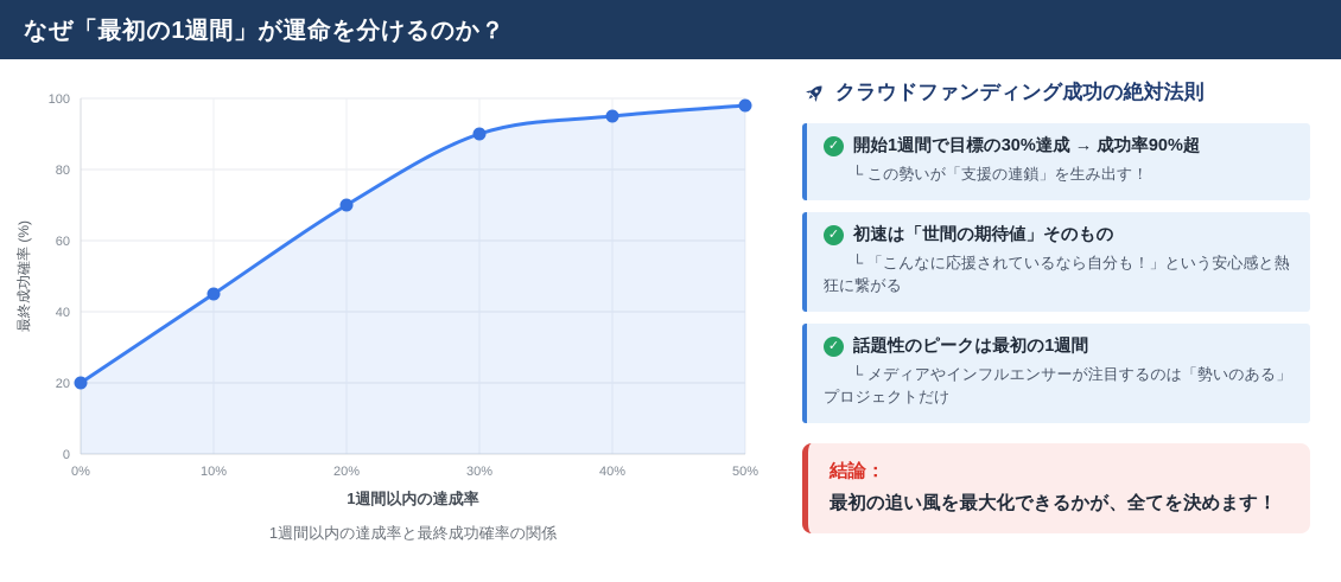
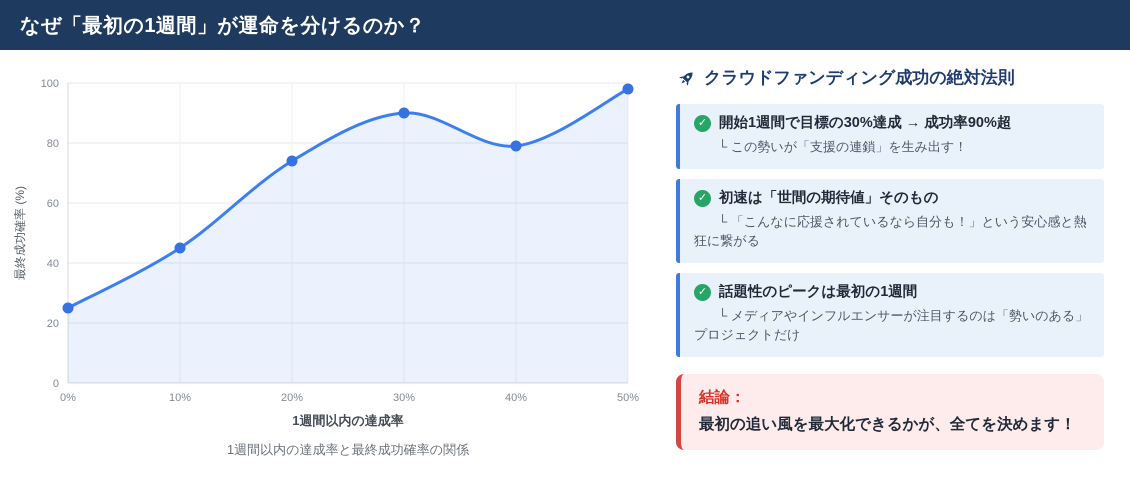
0%: 20 -> 25
20%: 70 -> 74
40%: 95 -> 79
